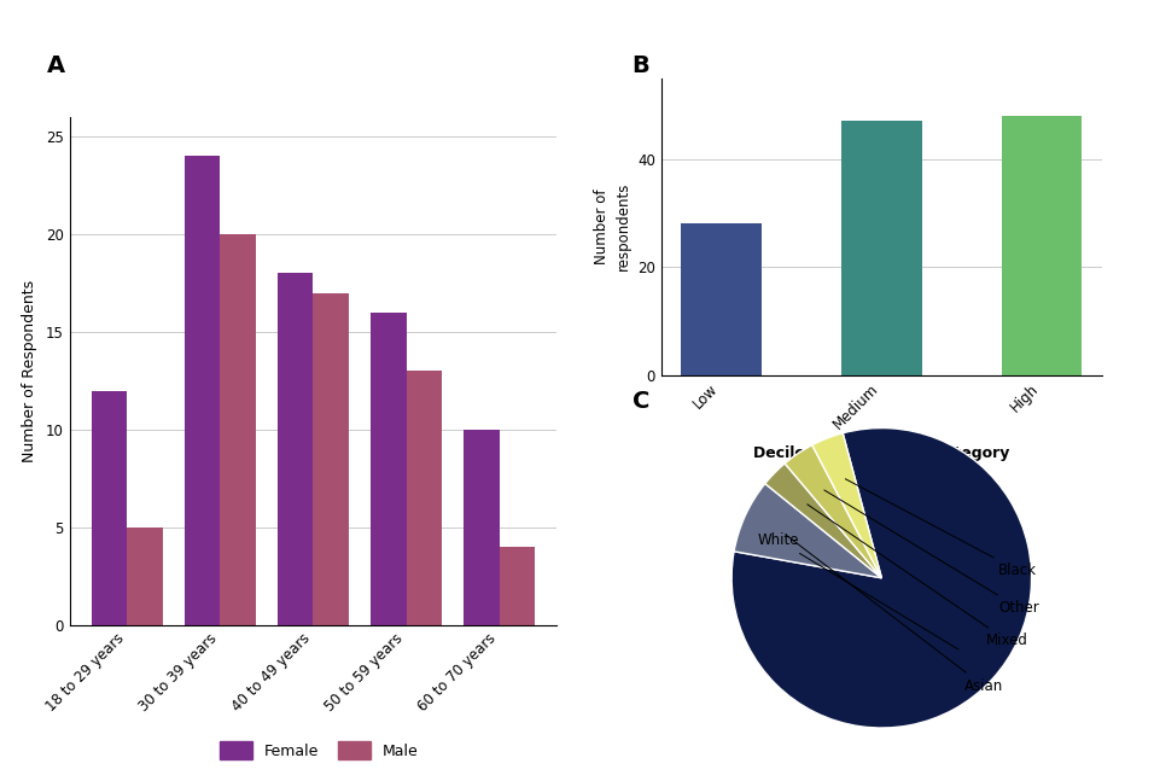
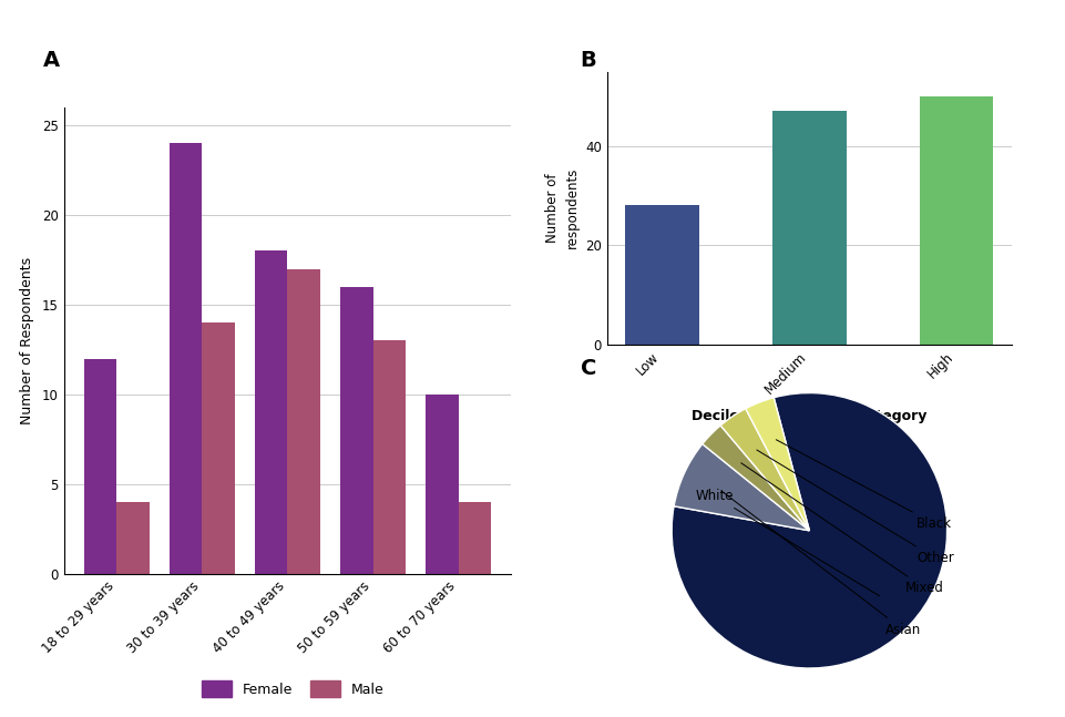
High: 48 -> 50
Male/18 to 29 years: 5 -> 4
Male/30 to 39 years: 20 -> 14
